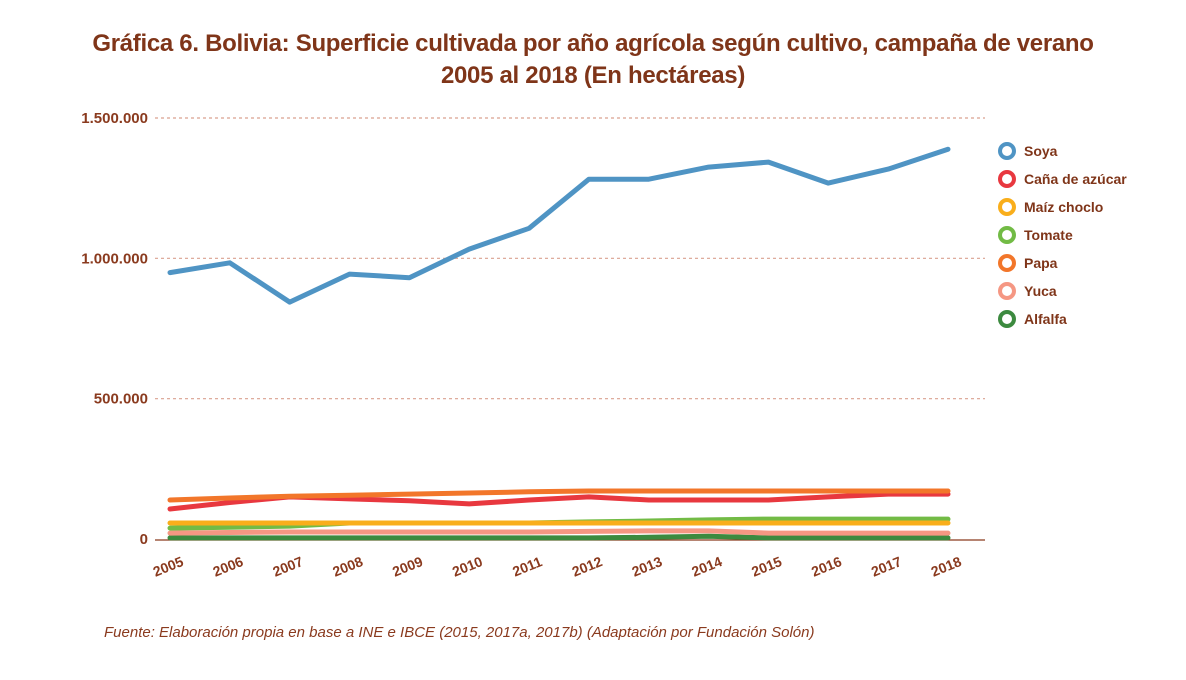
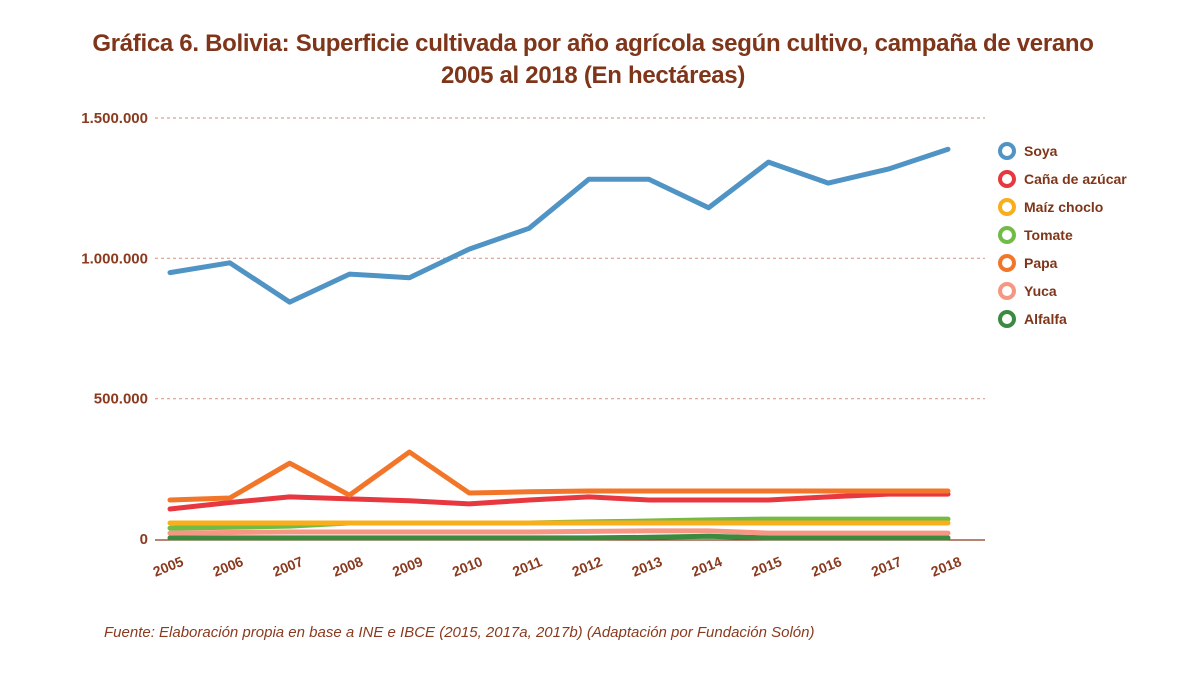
Papa/2007: 150000 -> 270000
Papa/2009: 160000 -> 310000
Soya/2014: 1320000 -> 1180000
